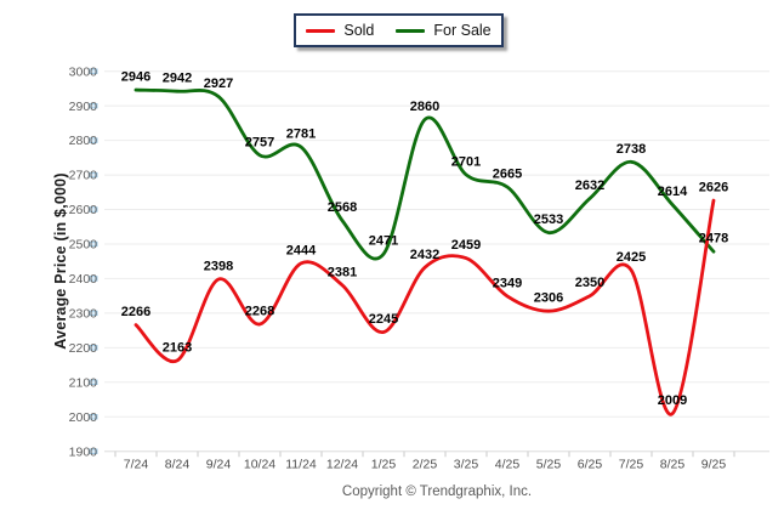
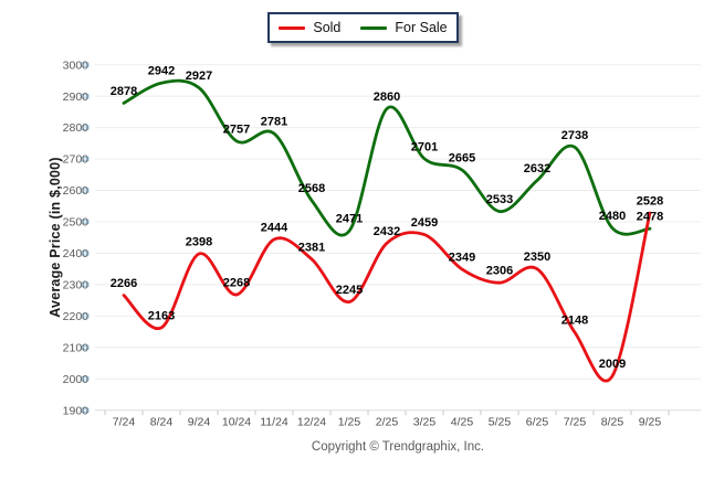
For Sale/7/24: 2946 -> 2878
Sold/7/25: 2425 -> 2148
For Sale/8/25: 2614 -> 2480
Sold/9/25: 2626 -> 2528
